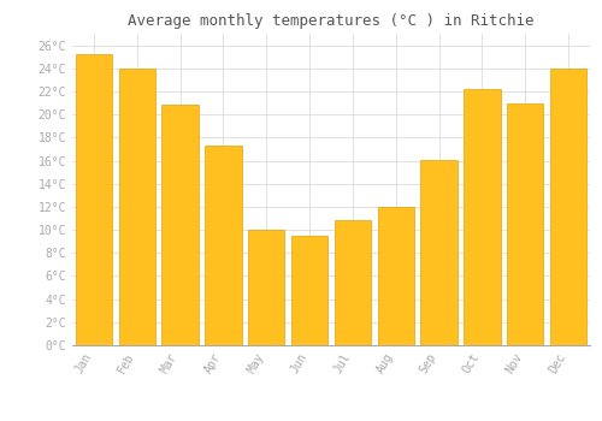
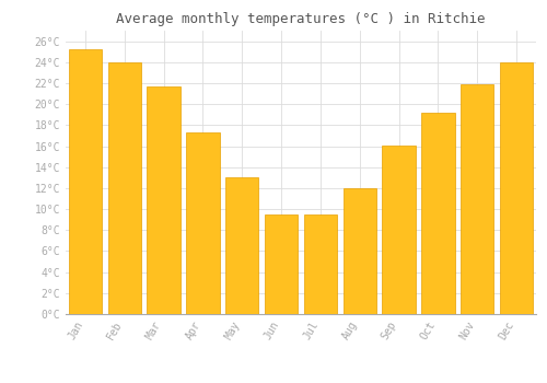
Mar: 20.8°C -> 21.7°C
May: 10.0°C -> 13.0°C
Jul: 10.8°C -> 9.5°C
Oct: 22.2°C -> 19.2°C
Nov: 21.0°C -> 21.9°C
